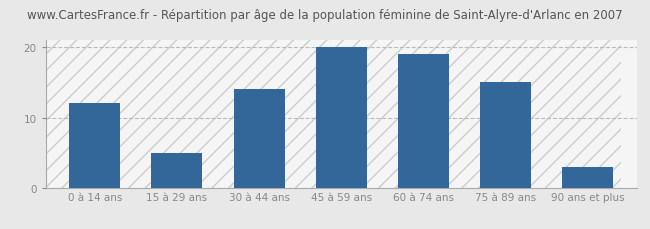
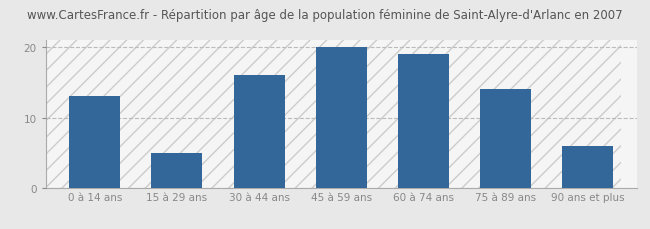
0 à 14 ans: 12 -> 13
30 à 44 ans: 14 -> 16
75 à 89 ans: 15 -> 14
90 ans et plus: 3 -> 6
